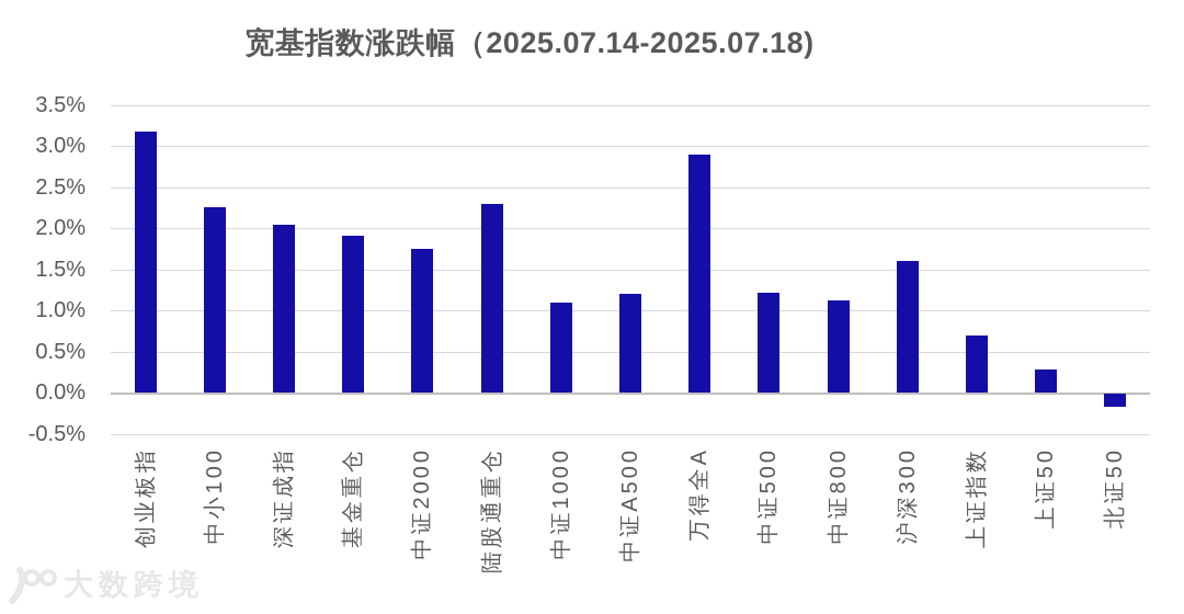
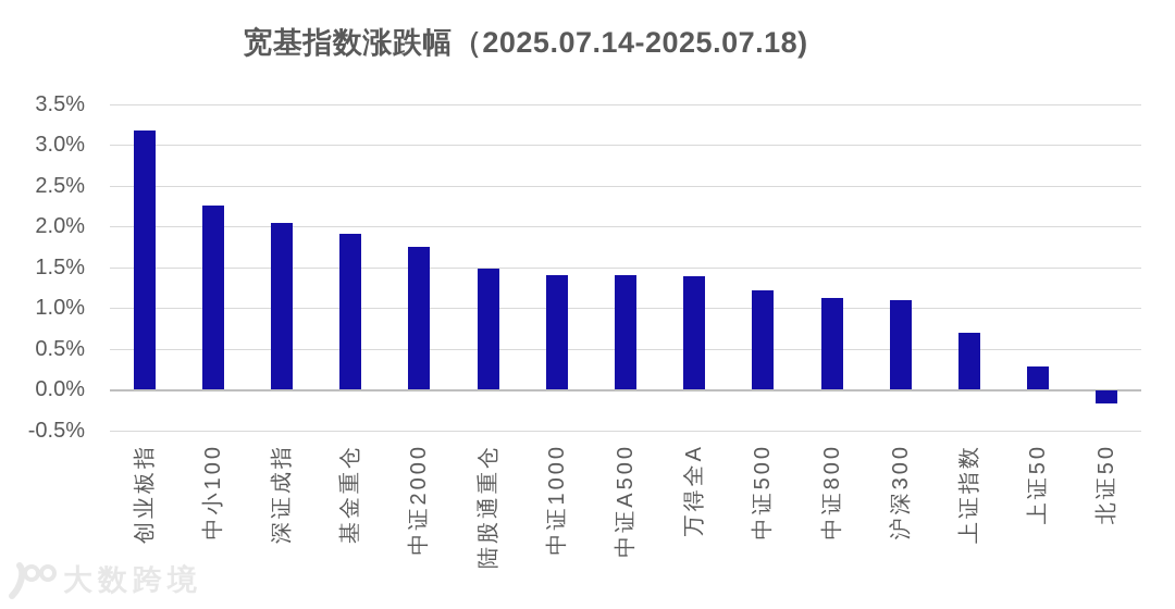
陆股通重仓: 2.3% -> 1.5%
中证1000: 1.1% -> 1.4%
中证A500: 1.2% -> 1.4%
万得全A: 2.9% -> 1.4%
沪深300: 1.6% -> 1.1%
